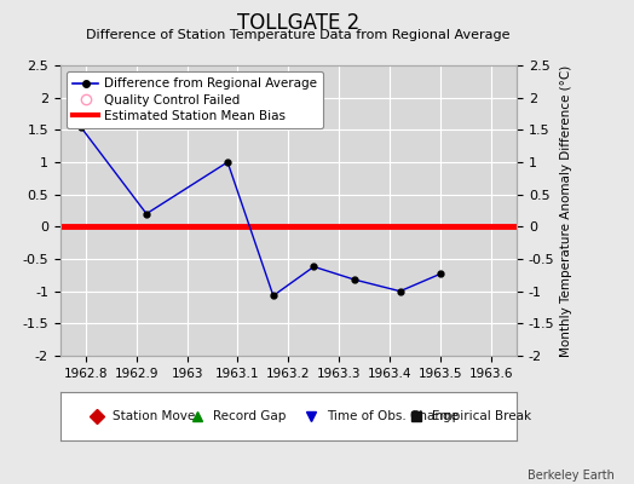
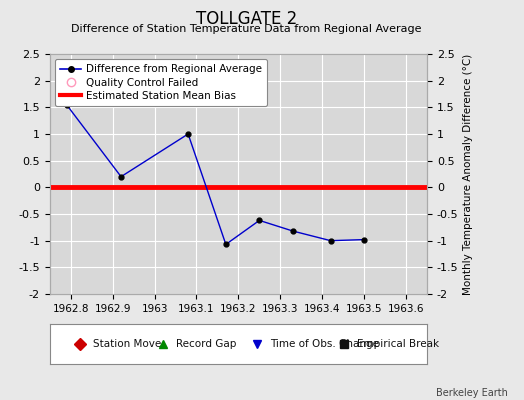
1963.5: -0.73 -> -0.98
